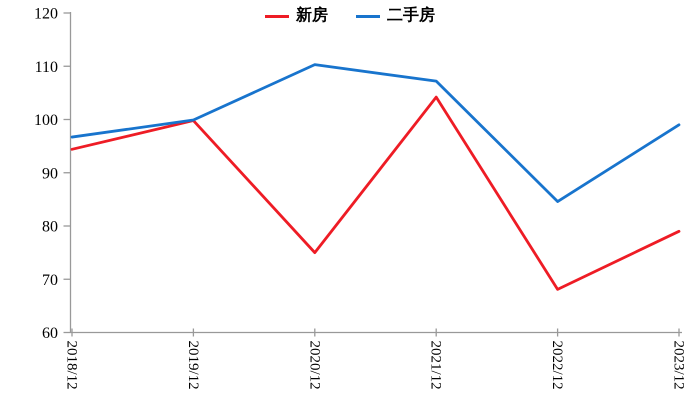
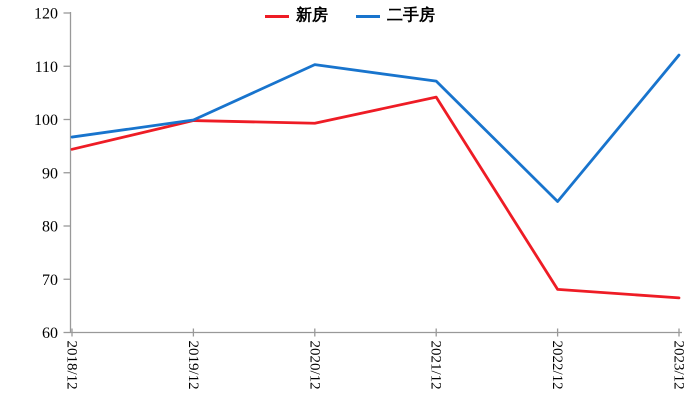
新房/2020/12: 75 -> 99
新房/2023/12: 79 -> 66
二手房/2023/12: 99 -> 112
